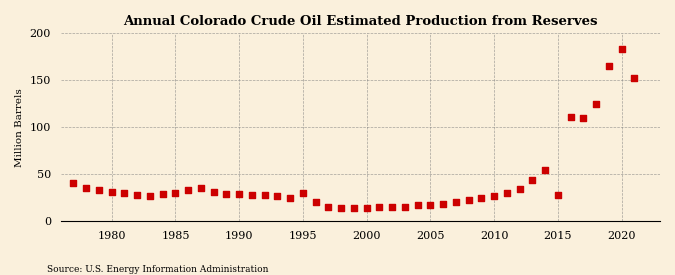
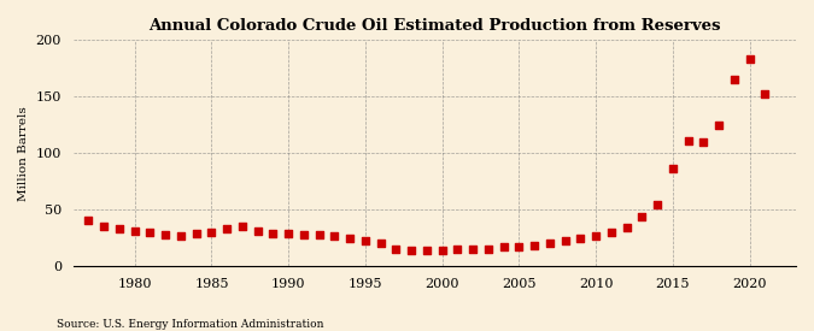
1995: 30 -> 22
2015: 28 -> 86
